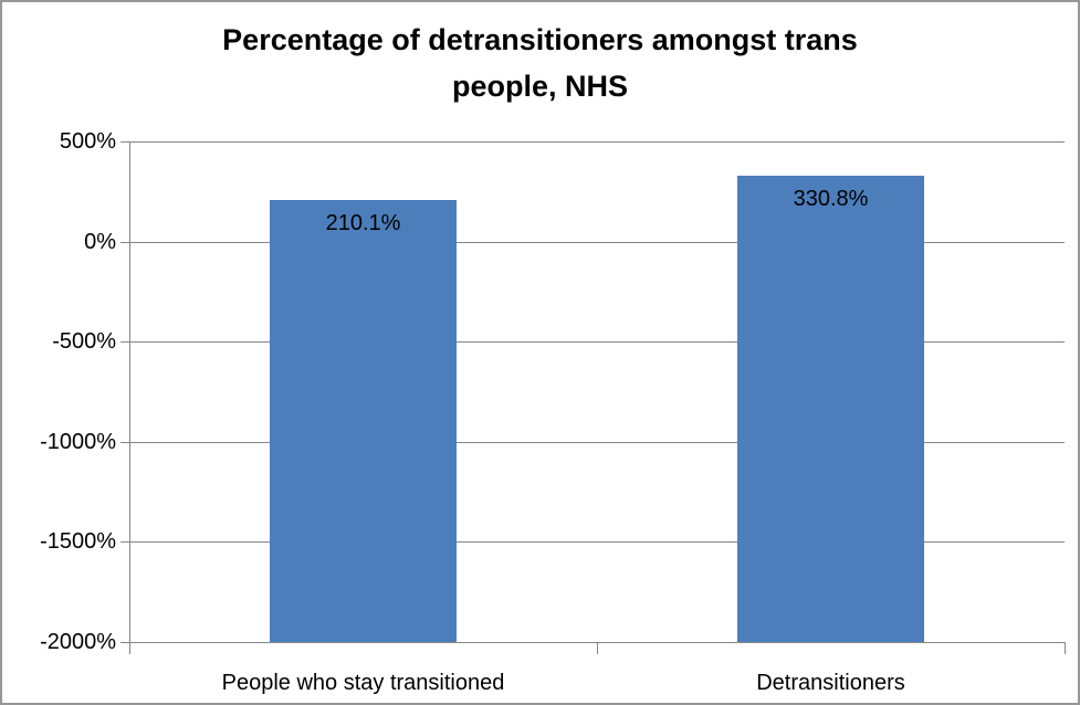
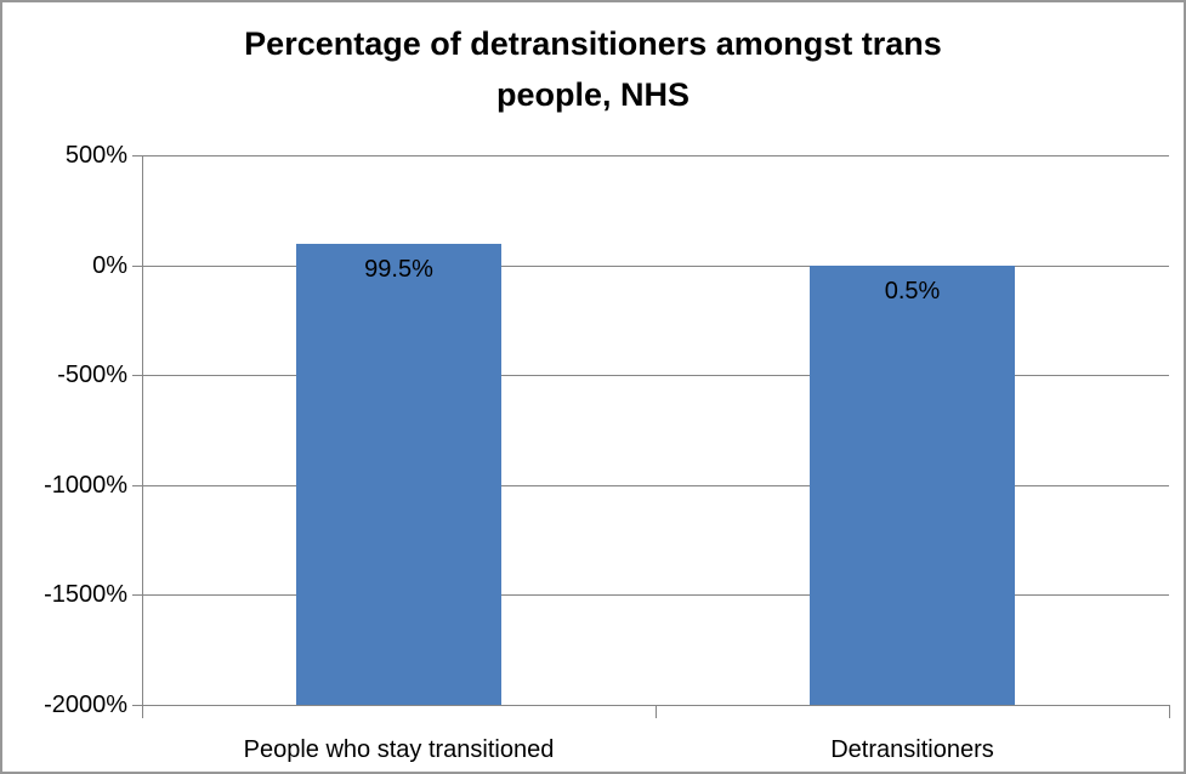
People who stay transitioned: 210.1% -> 99.5%
Detransitioners: 330.8% -> 0.5%
